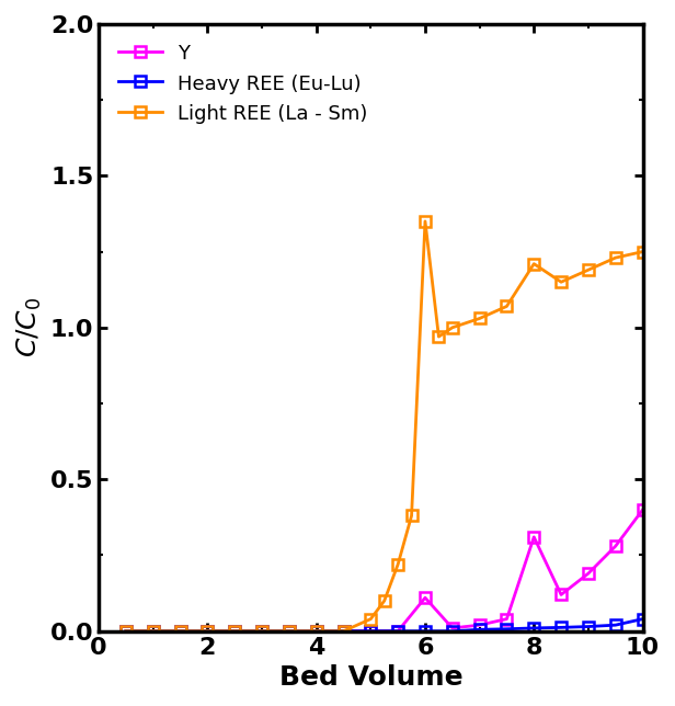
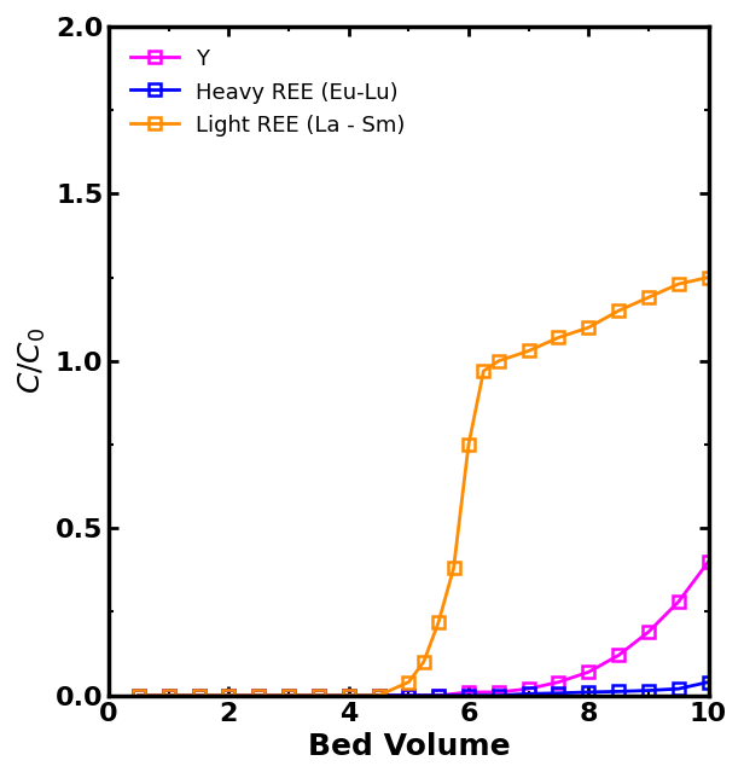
Y/6: 0.11 -> 0.01
Light REE (La - Sm)/6: 1.35 -> 0.75
Y/8: 0.31 -> 0.07
Light REE (La - Sm)/8: 1.21 -> 1.10
